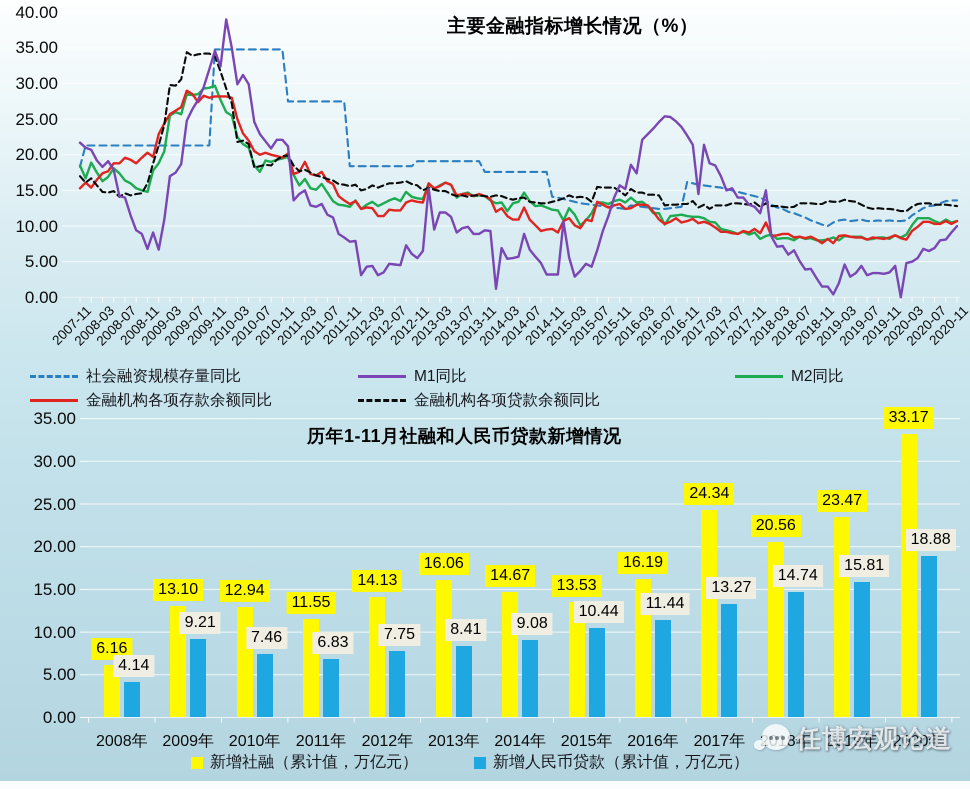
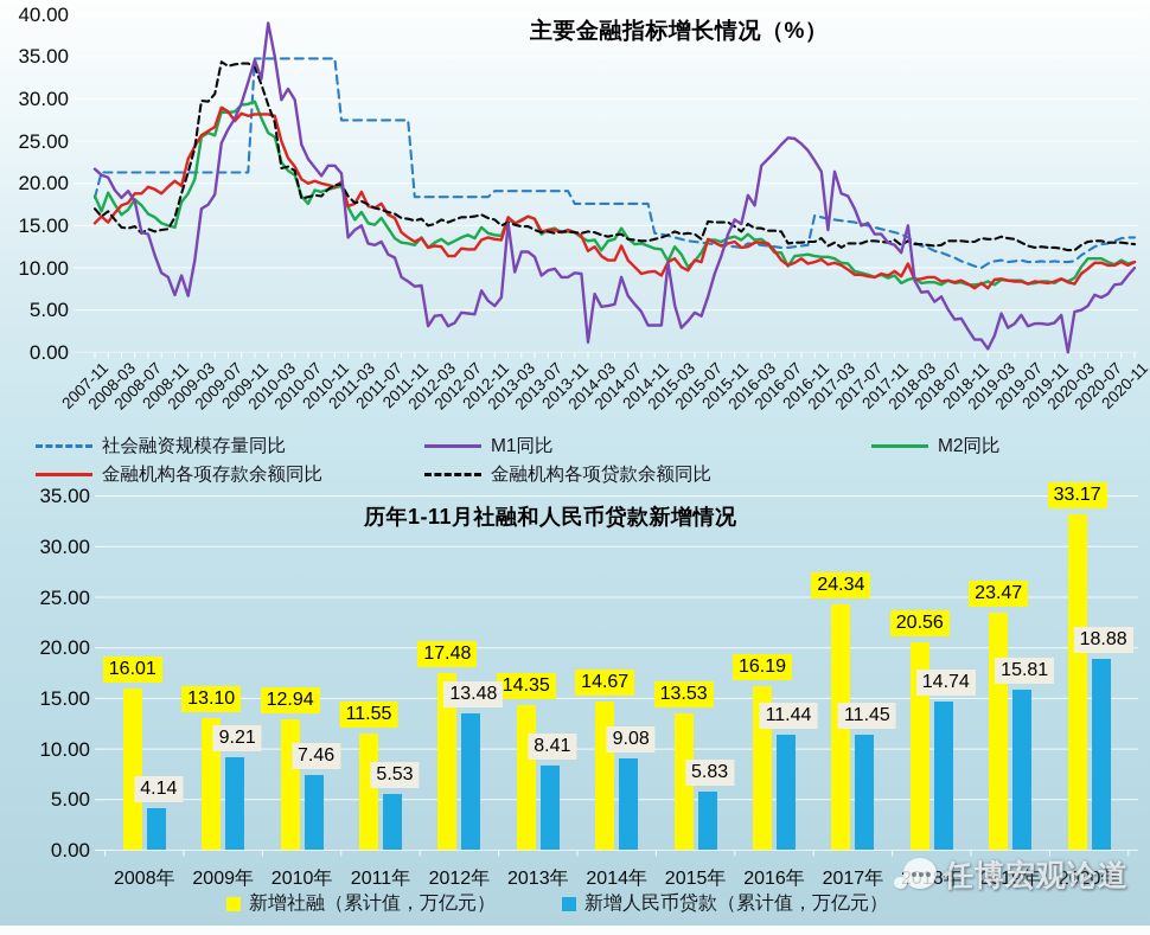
历年1-11月社融和人民币贷款新增情况/新增社融（累计值，万亿元）/2008年: 6.16 -> 16.01
历年1-11月社融和人民币贷款新增情况/新增人民币贷款（累计值，万亿元）/2011年: 6.83 -> 5.53
历年1-11月社融和人民币贷款新增情况/新增社融（累计值，万亿元）/2012年: 14.13 -> 17.48
历年1-11月社融和人民币贷款新增情况/新增人民币贷款（累计值，万亿元）/2012年: 7.75 -> 13.48
历年1-11月社融和人民币贷款新增情况/新增社融（累计值，万亿元）/2013年: 16.06 -> 14.35
历年1-11月社融和人民币贷款新增情况/新增人民币贷款（累计值，万亿元）/2015年: 10.44 -> 5.83
历年1-11月社融和人民币贷款新增情况/新增人民币贷款（累计值，万亿元）/2017年: 13.27 -> 11.45
